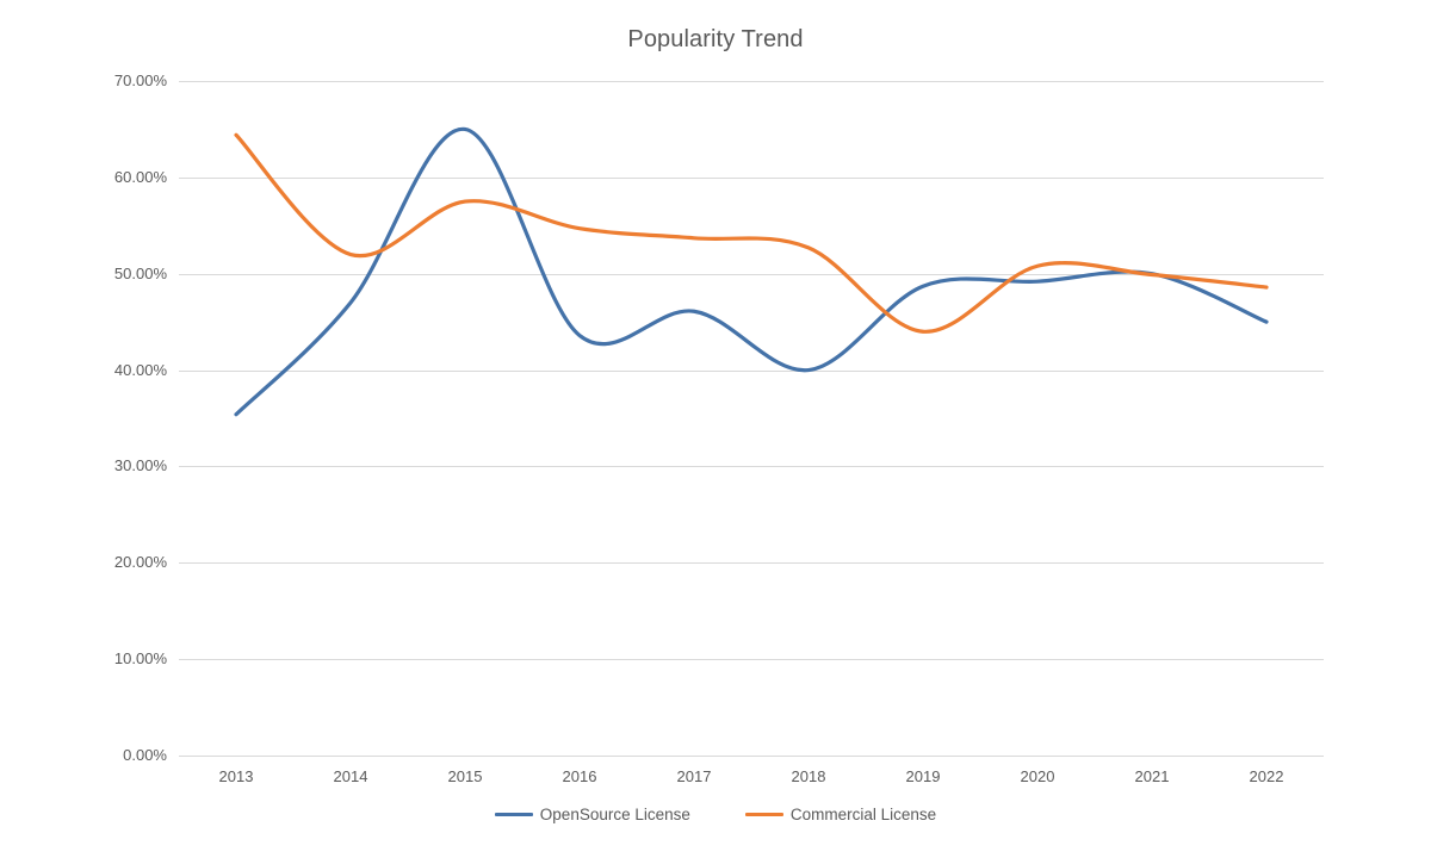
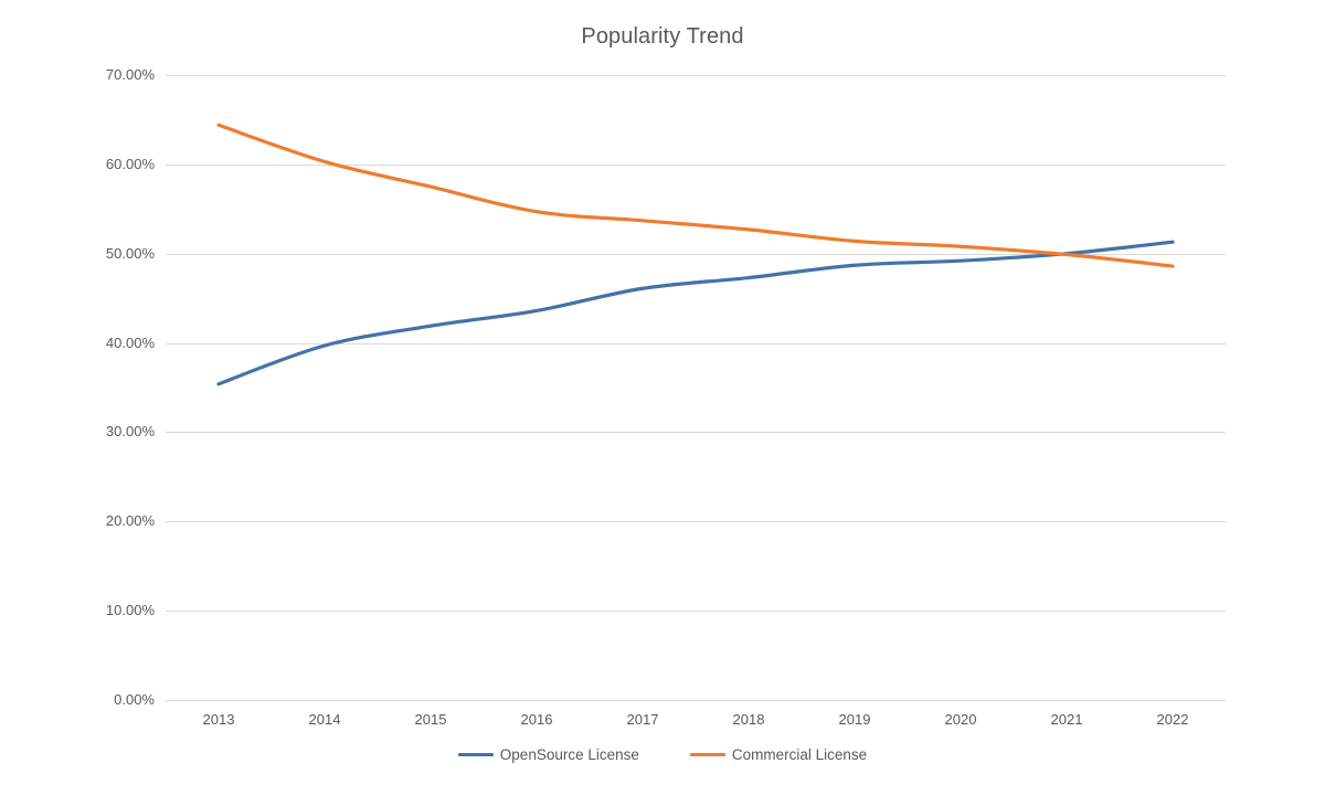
OpenSource License/2014: 47% -> 40%
Commercial License/2014: 52% -> 60%
OpenSource License/2015: 65% -> 42%
OpenSource License/2018: 40% -> 47%
Commercial License/2019: 44% -> 51%
OpenSource License/2022: 45% -> 51%
